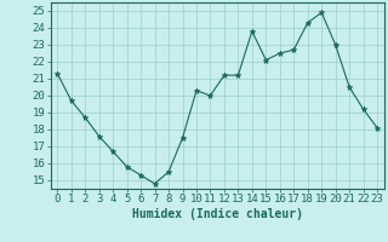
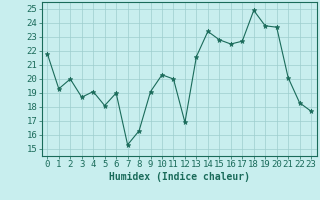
0: 21.3 -> 21.8
1: 19.7 -> 19.3
2: 18.7 -> 20.0
3: 17.6 -> 18.7
4: 16.7 -> 19.1
5: 15.8 -> 18.1
6: 15.3 -> 19.0
7: 14.8 -> 15.3
8: 15.5 -> 16.3
9: 17.5 -> 19.1
12: 21.2 -> 16.9
13: 21.2 -> 21.6
14: 23.8 -> 23.4
15: 22.1 -> 22.8
18: 24.3 -> 24.9
19: 24.9 -> 23.8
20: 23.0 -> 23.7
21: 20.5 -> 20.1
22: 19.2 -> 18.3
23: 18.1 -> 17.7
